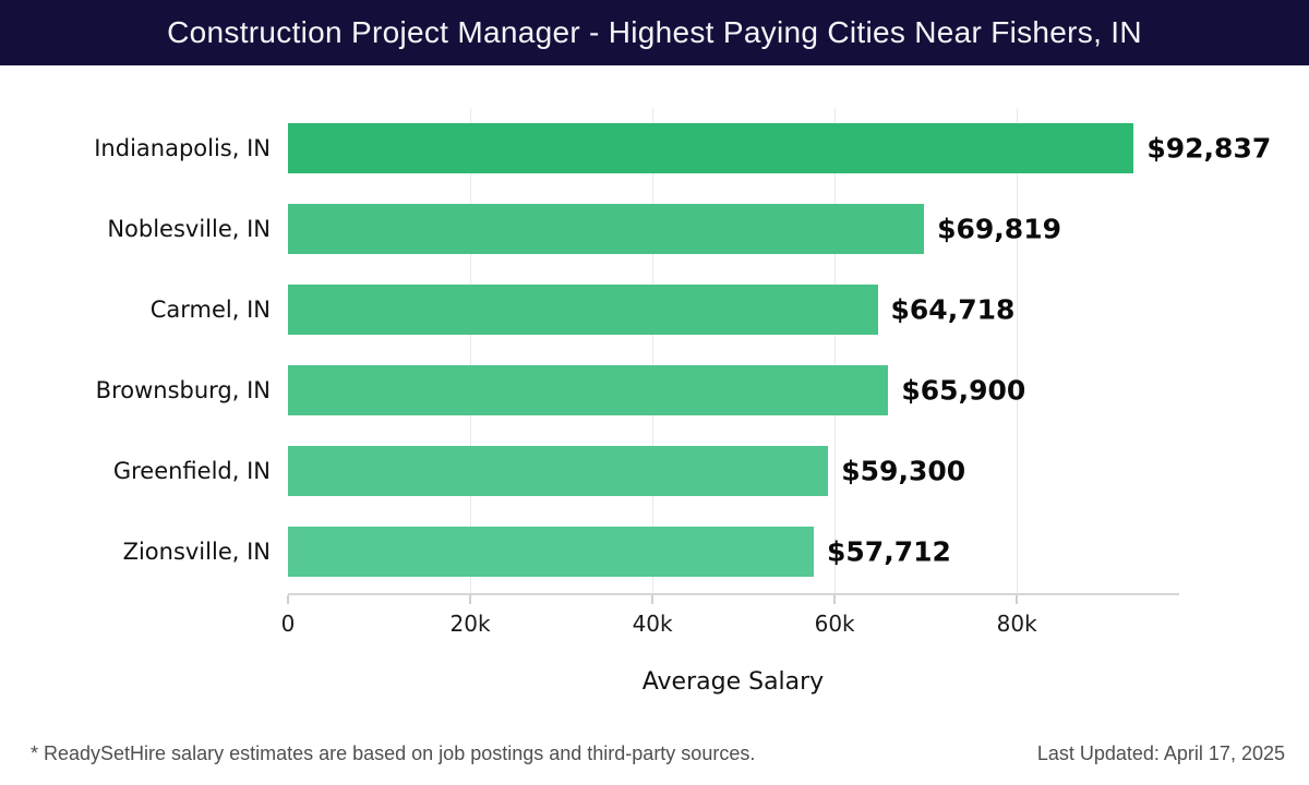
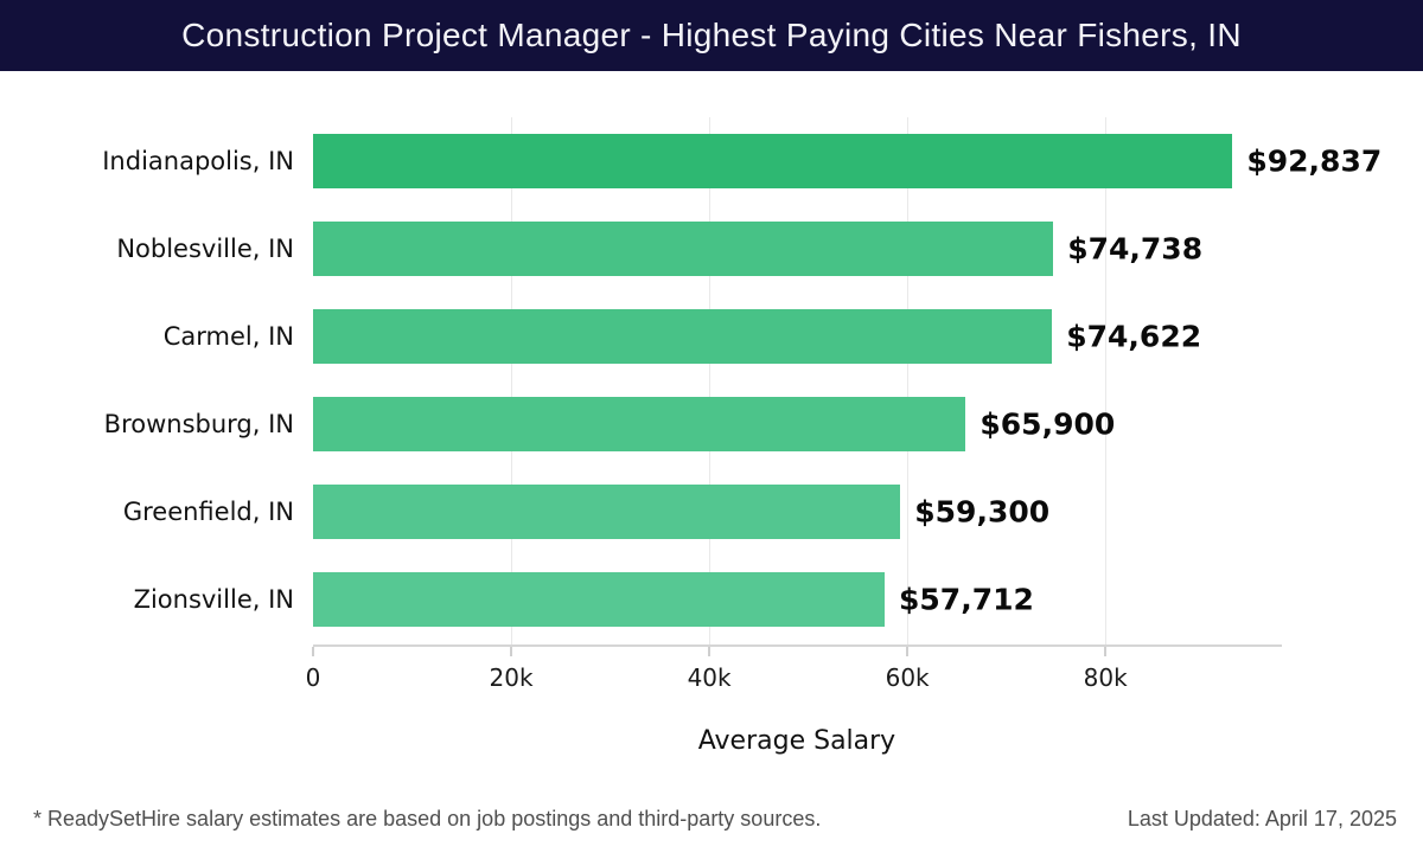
Noblesville, IN: $69,819 -> $74,738
Carmel, IN: $64,718 -> $74,622
